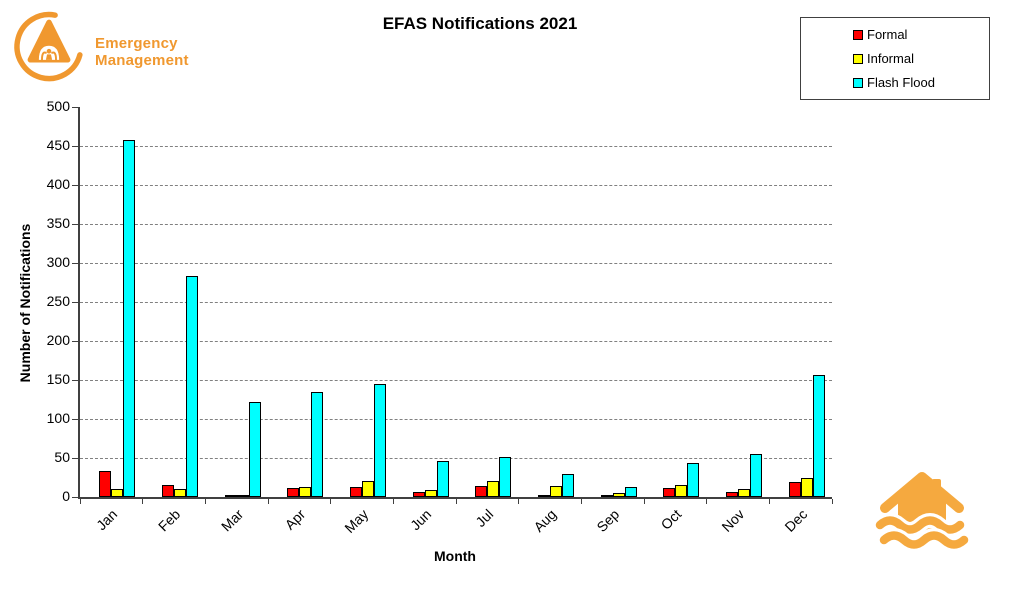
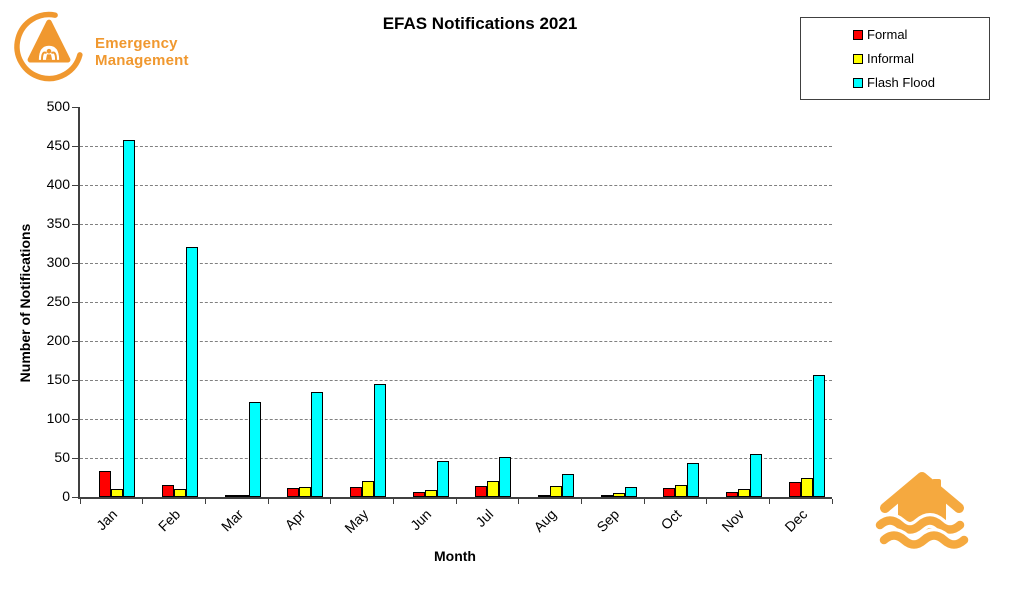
Flash Flood/Feb: 280 -> 320
